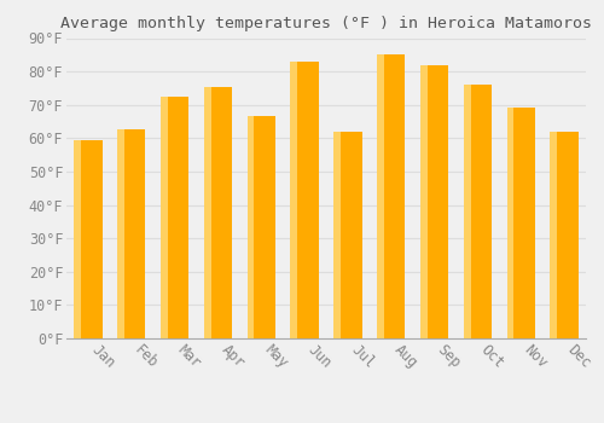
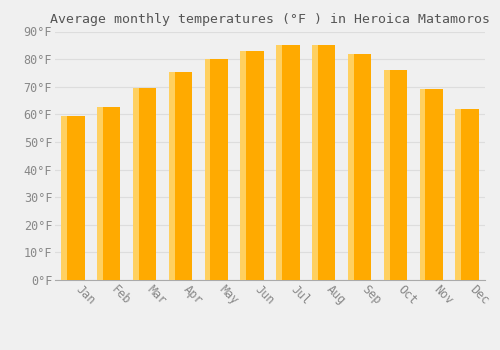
Mar: 72.5°F -> 69.5°F
May: 66.5°F -> 80.0°F
Jul: 62.0°F -> 85.0°F
